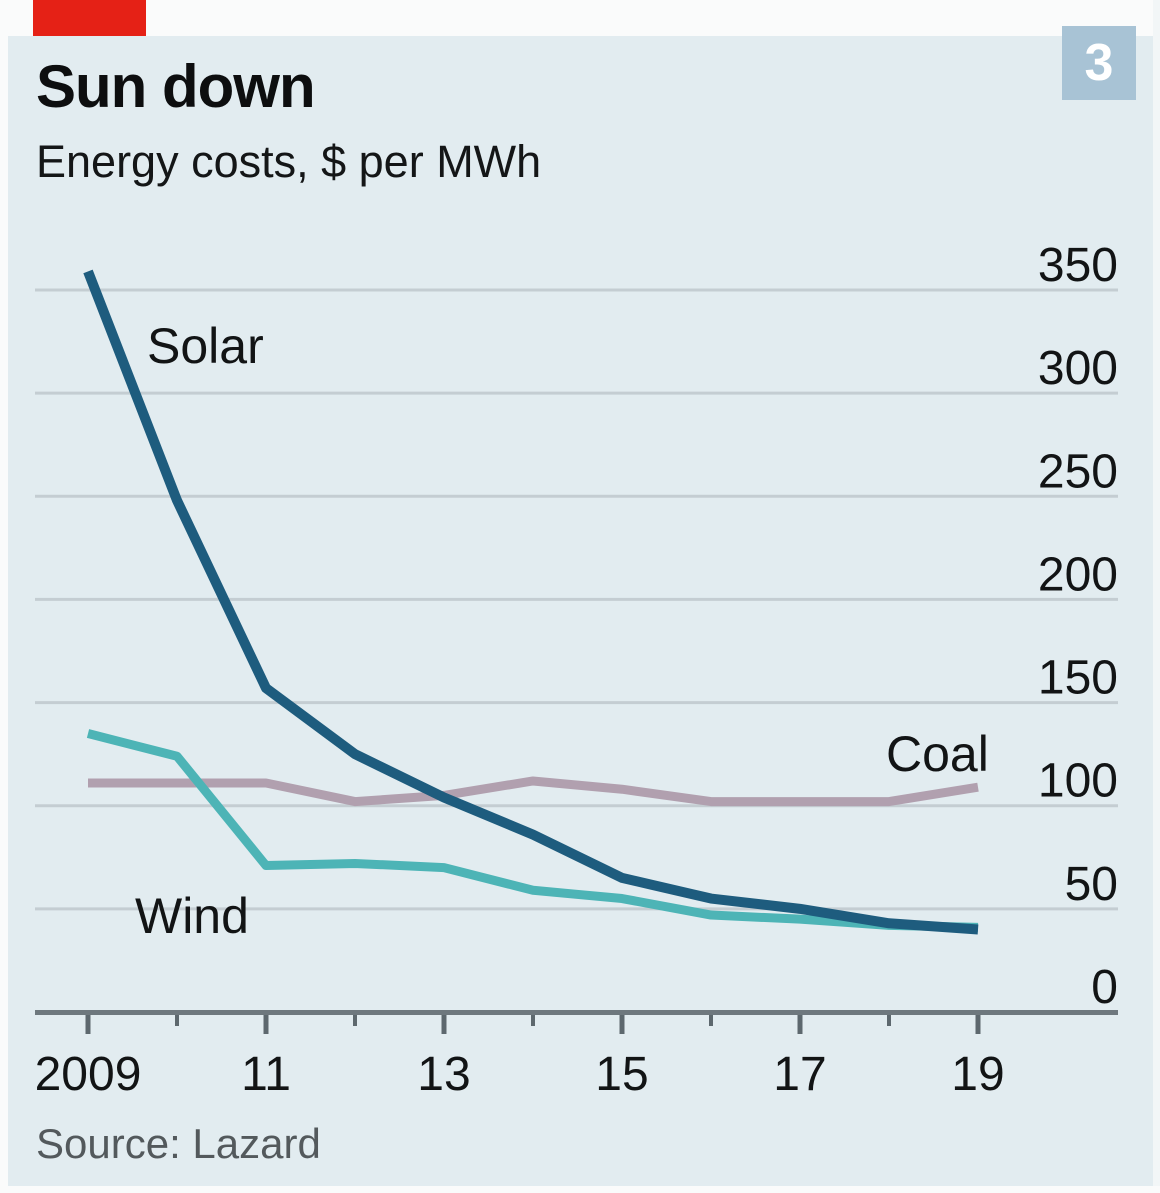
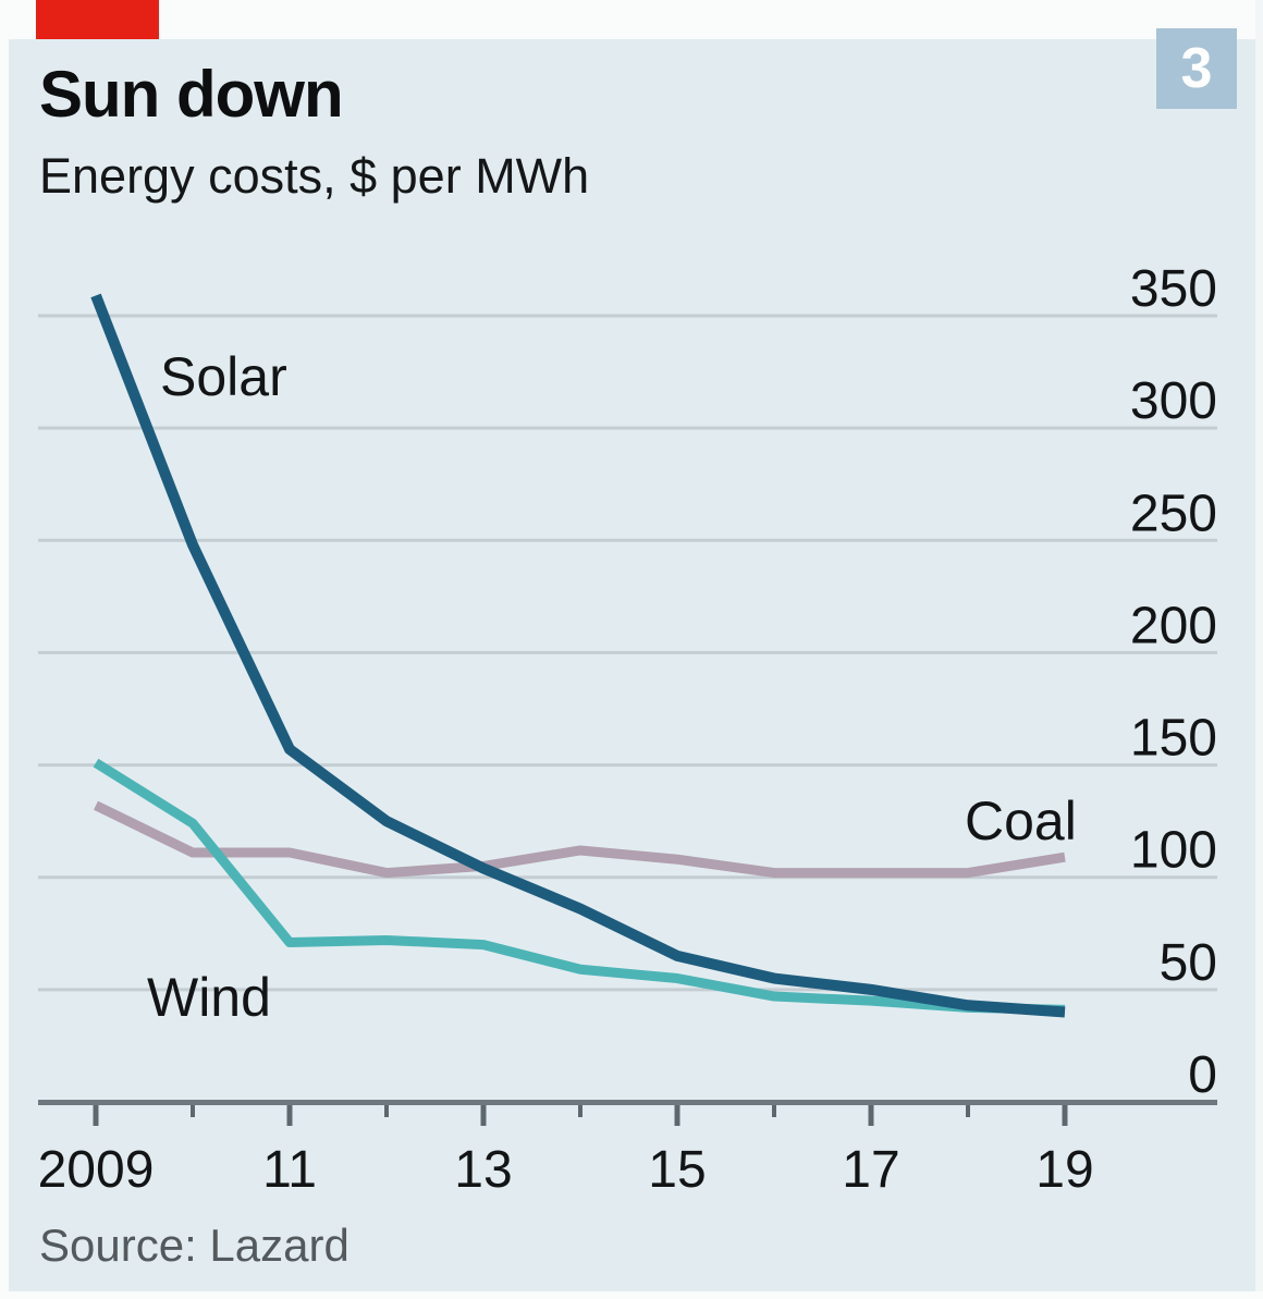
Wind/2009: 135 -> 151
Coal/2009: 111 -> 132
